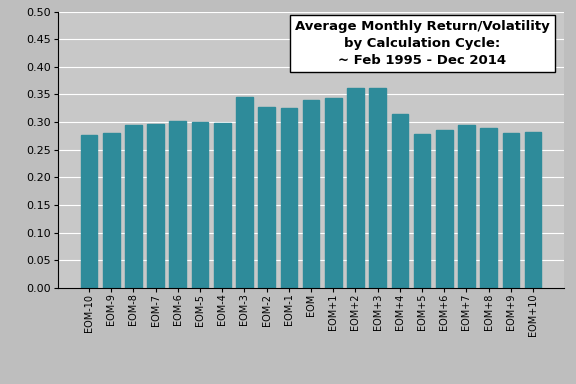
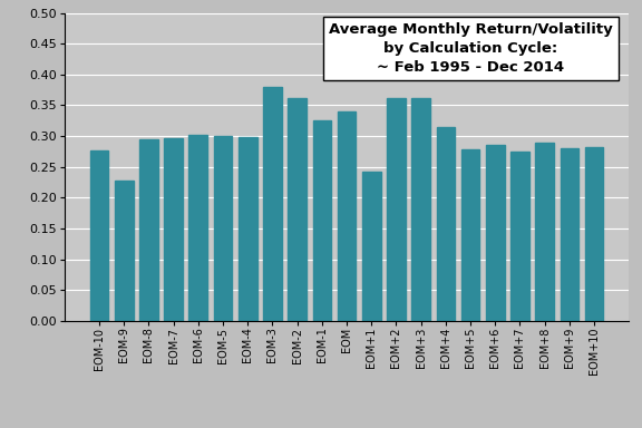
EOM-9: 0.281 -> 0.228
EOM-3: 0.345 -> 0.380
EOM-2: 0.327 -> 0.362
EOM+1: 0.344 -> 0.242
EOM+7: 0.295 -> 0.274
